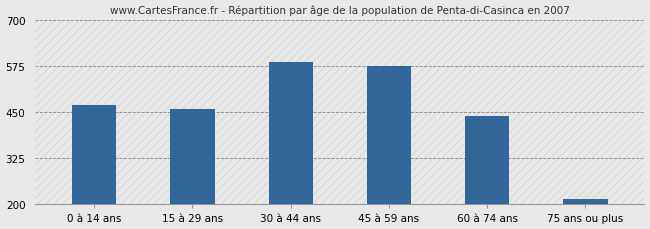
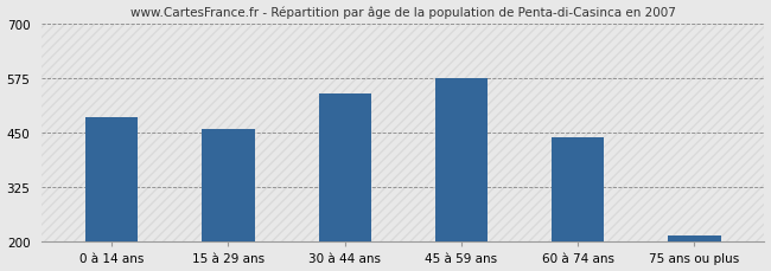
0 à 14 ans: 470 -> 485
30 à 44 ans: 585 -> 540
